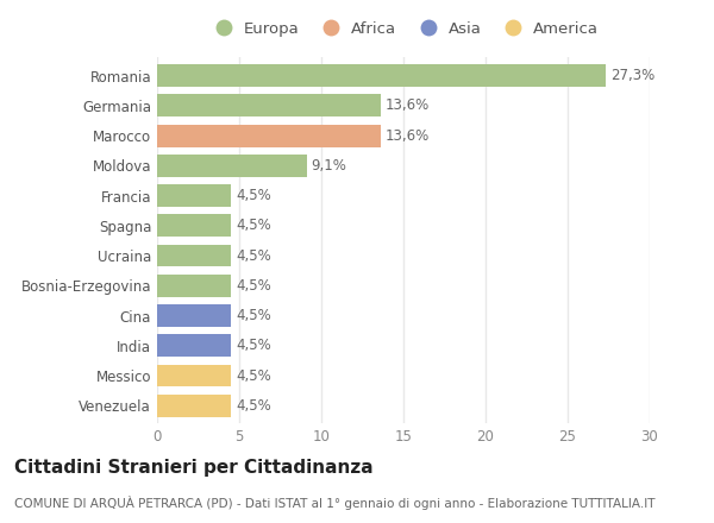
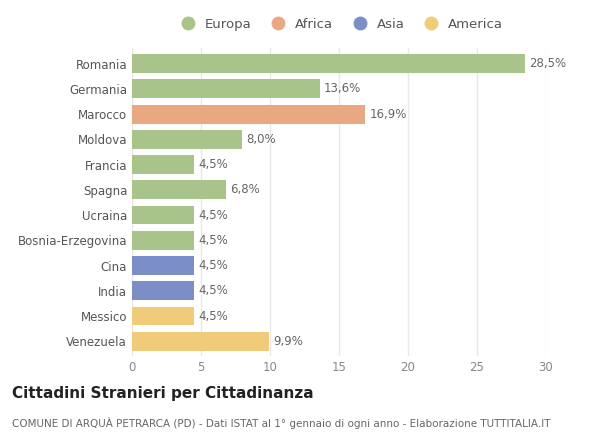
Romania: 27,3% -> 28,5%
Marocco: 13,6% -> 16,9%
Moldova: 9,1% -> 8,0%
Spagna: 4,5% -> 6,8%
Venezuela: 4,5% -> 9,9%
